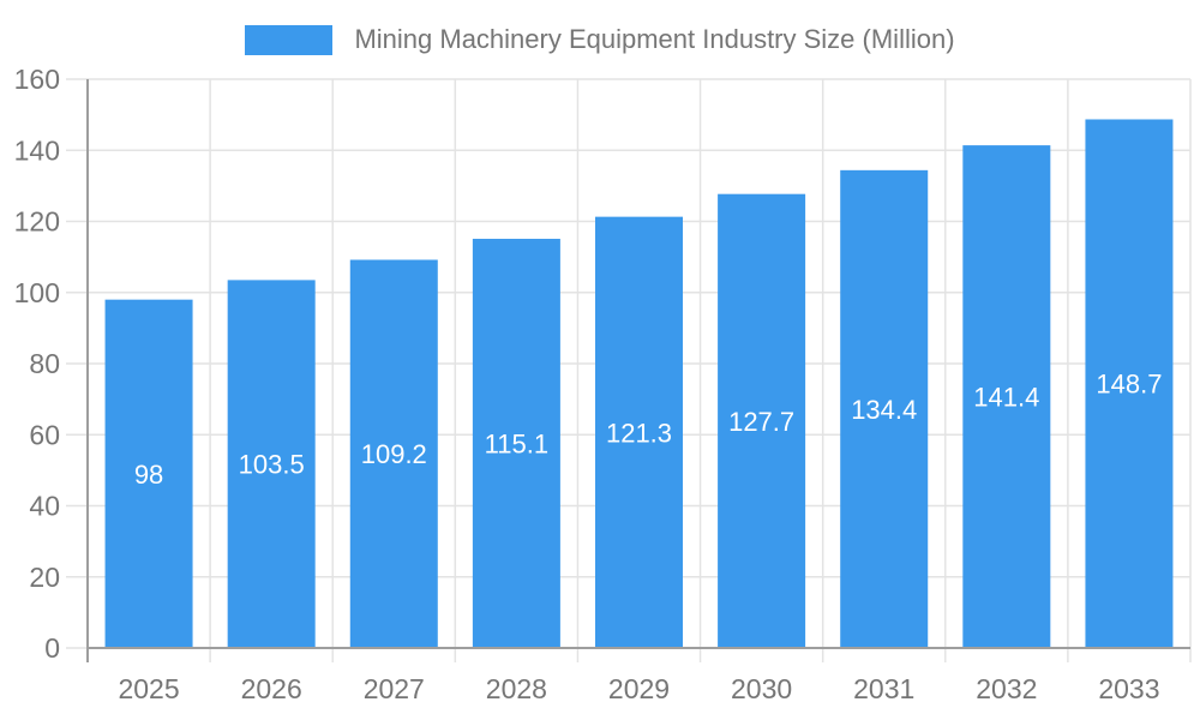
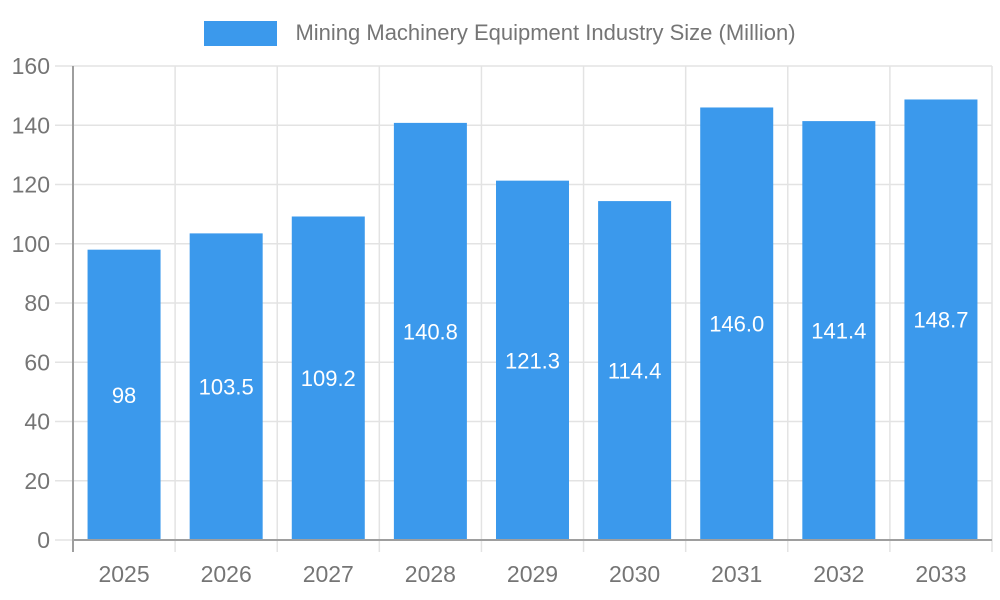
2028: 115.1 -> 140.8
2030: 127.7 -> 114.4
2031: 134.4 -> 146.0
